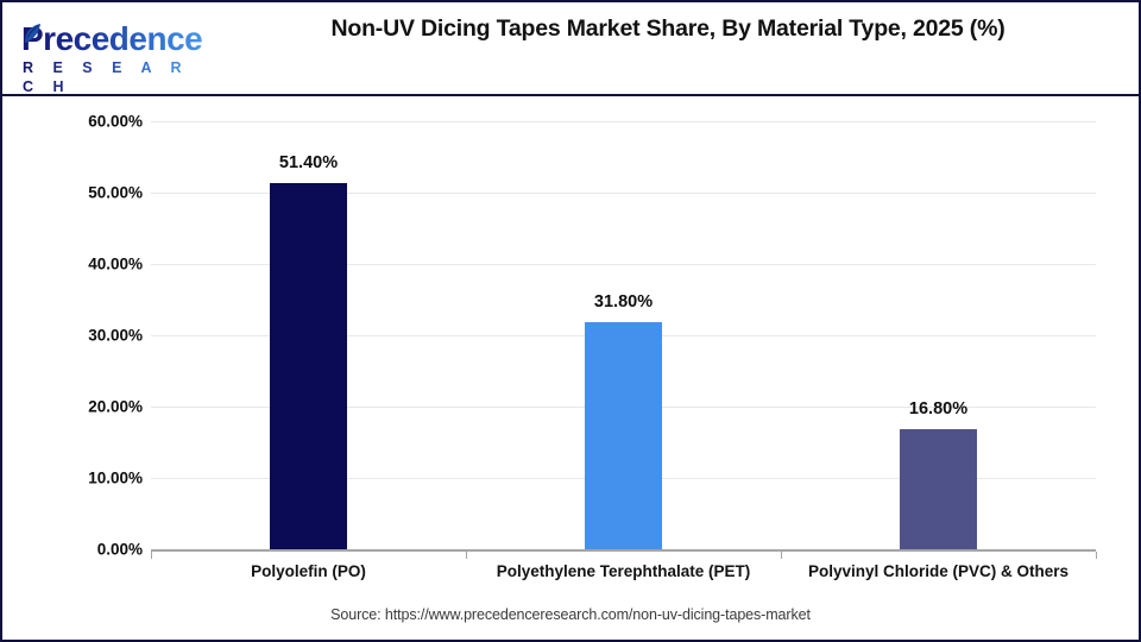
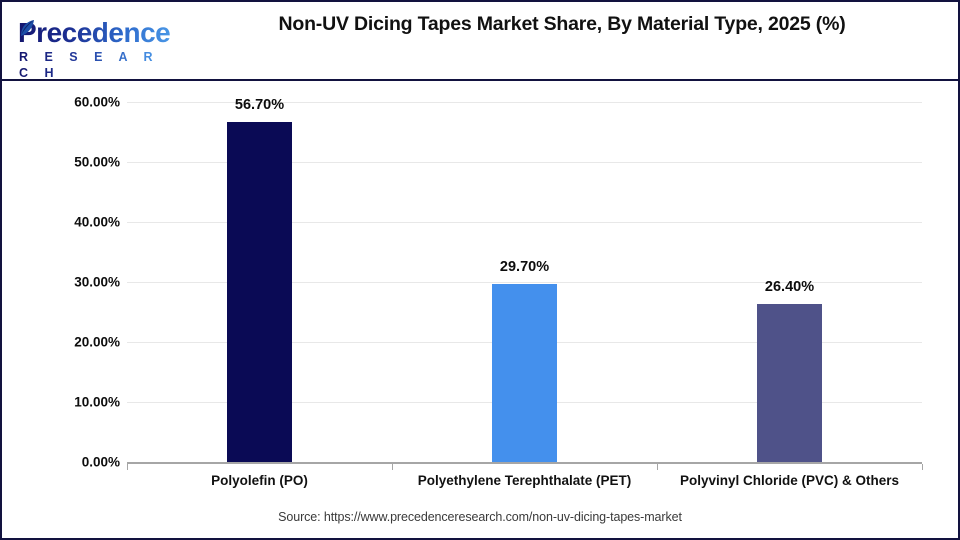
Polyolefin (PO): 51.40% -> 56.70%
Polyethylene Terephthalate (PET): 31.80% -> 29.70%
Polyvinyl Chloride (PVC) & Others: 16.80% -> 26.40%
